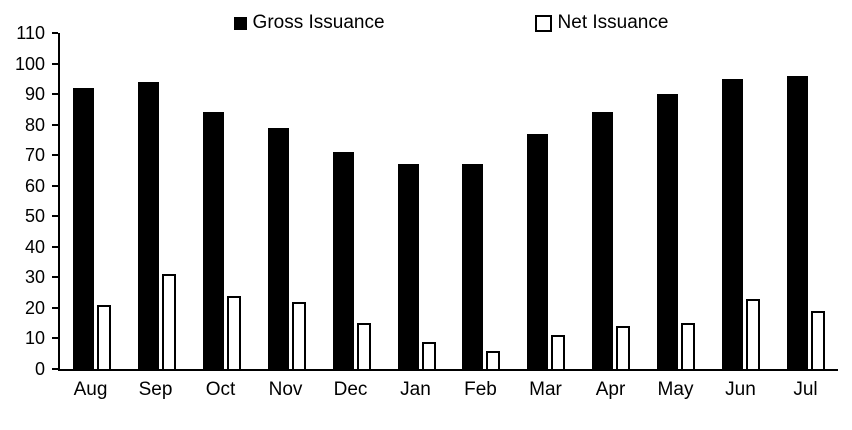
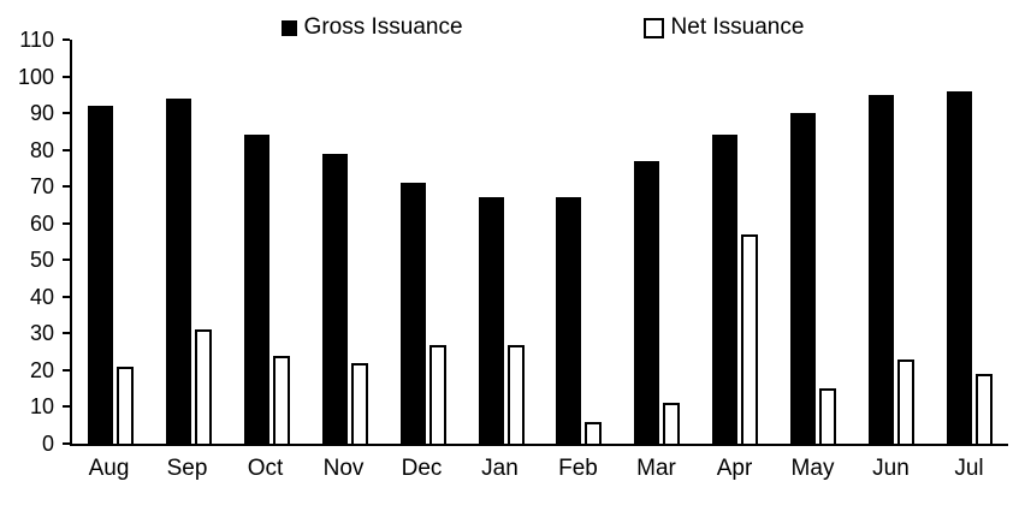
Net Issuance/Dec: 15 -> 27
Net Issuance/Jan: 9 -> 27
Net Issuance/Apr: 14 -> 57
